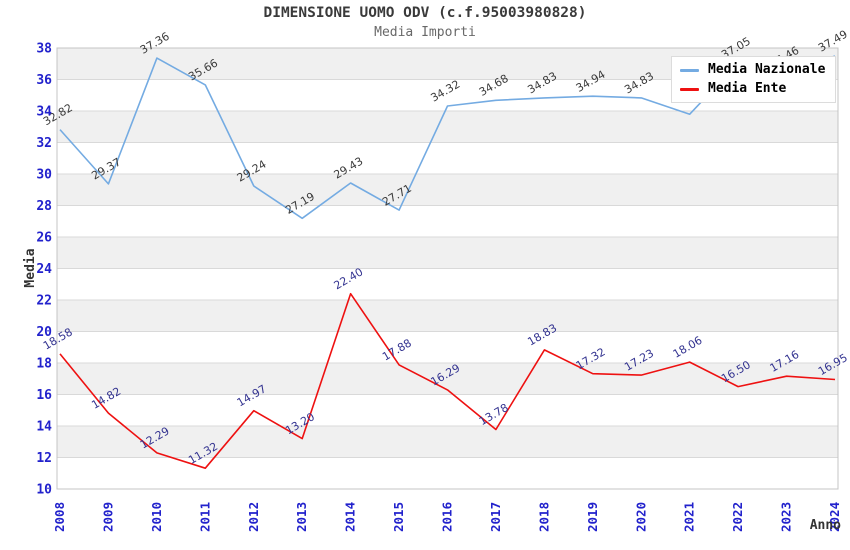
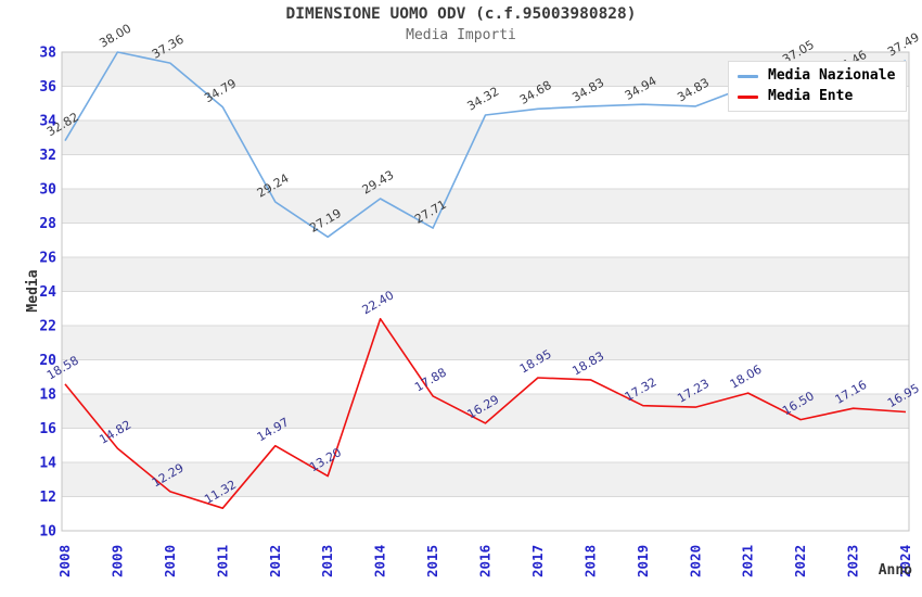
Media Nazionale/2009: 29.37 -> 38.00
Media Nazionale/2011: 35.66 -> 34.79
Media Ente/2017: 13.78 -> 18.95
Media Nazionale/2021: 33.8 -> 36.0
